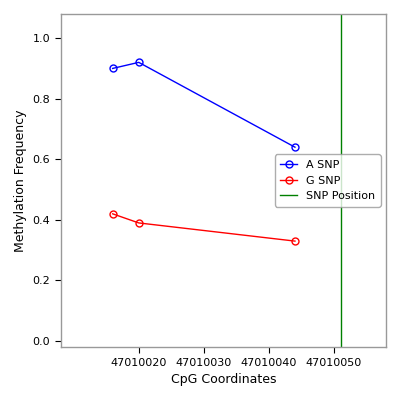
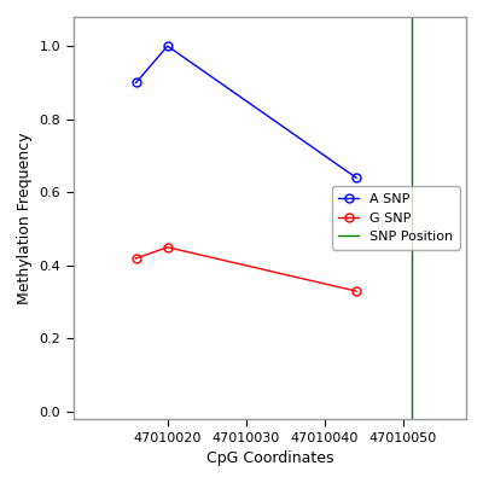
A SNP/47010020: 0.92 -> 1.00
G SNP/47010020: 0.39 -> 0.45
